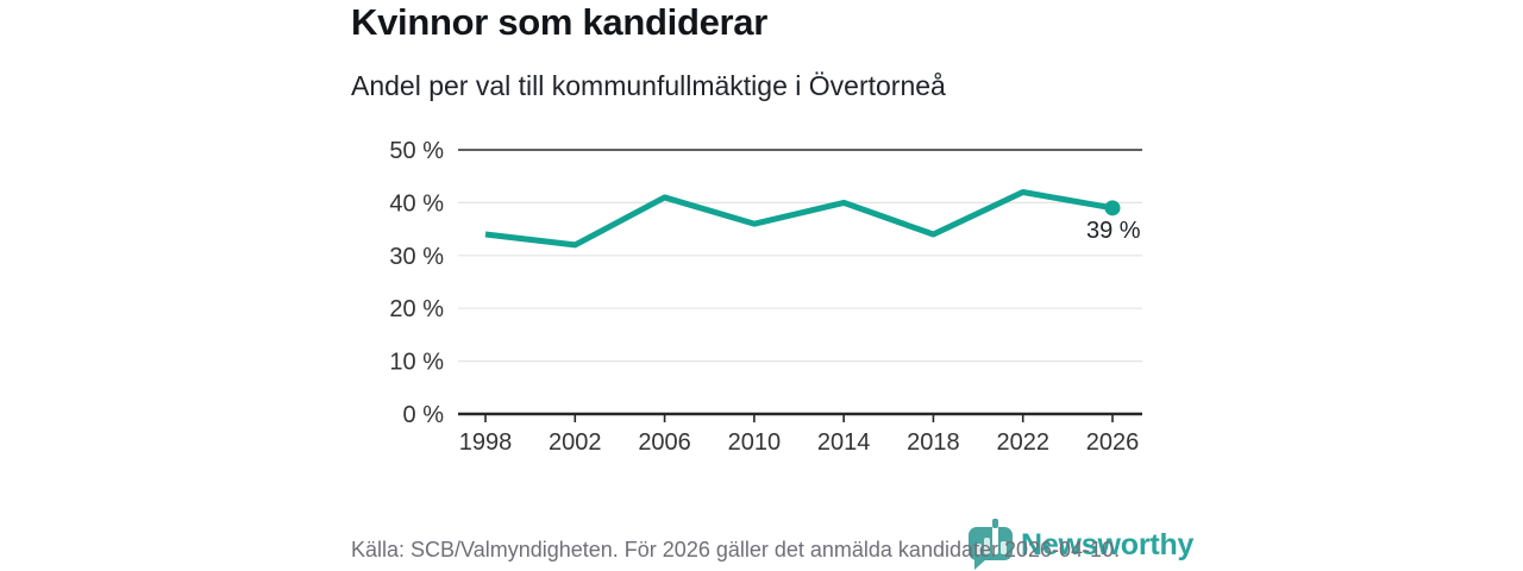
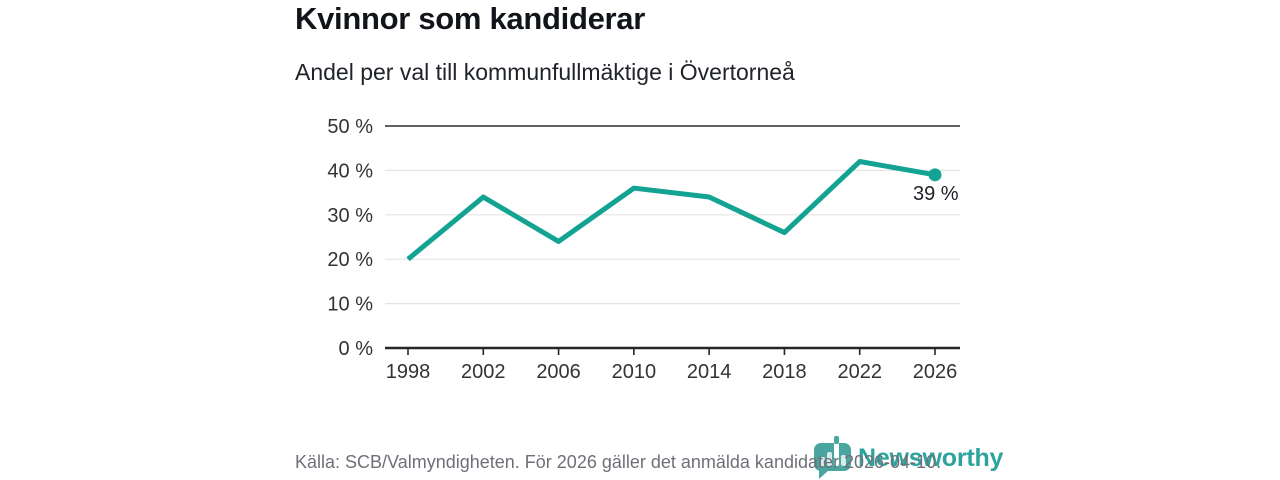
1998: 34% -> 20%
2002: 32% -> 34%
2006: 41% -> 24%
2014: 40% -> 34%
2018: 34% -> 26%
